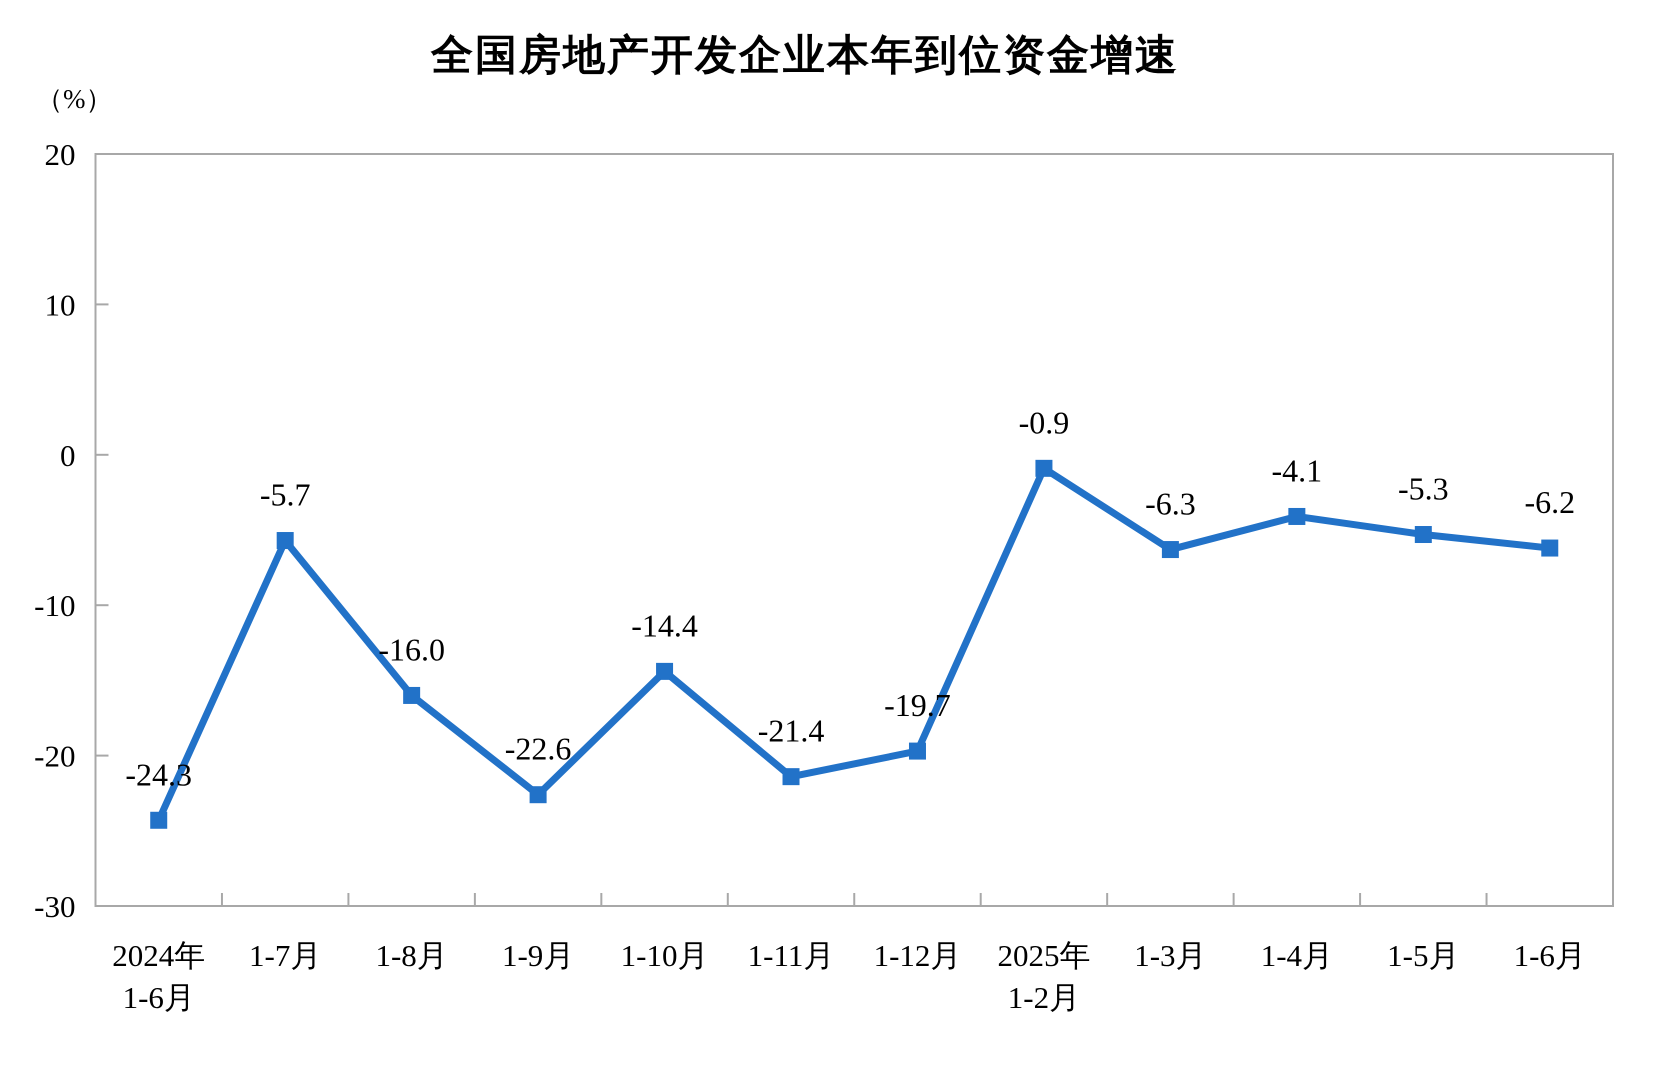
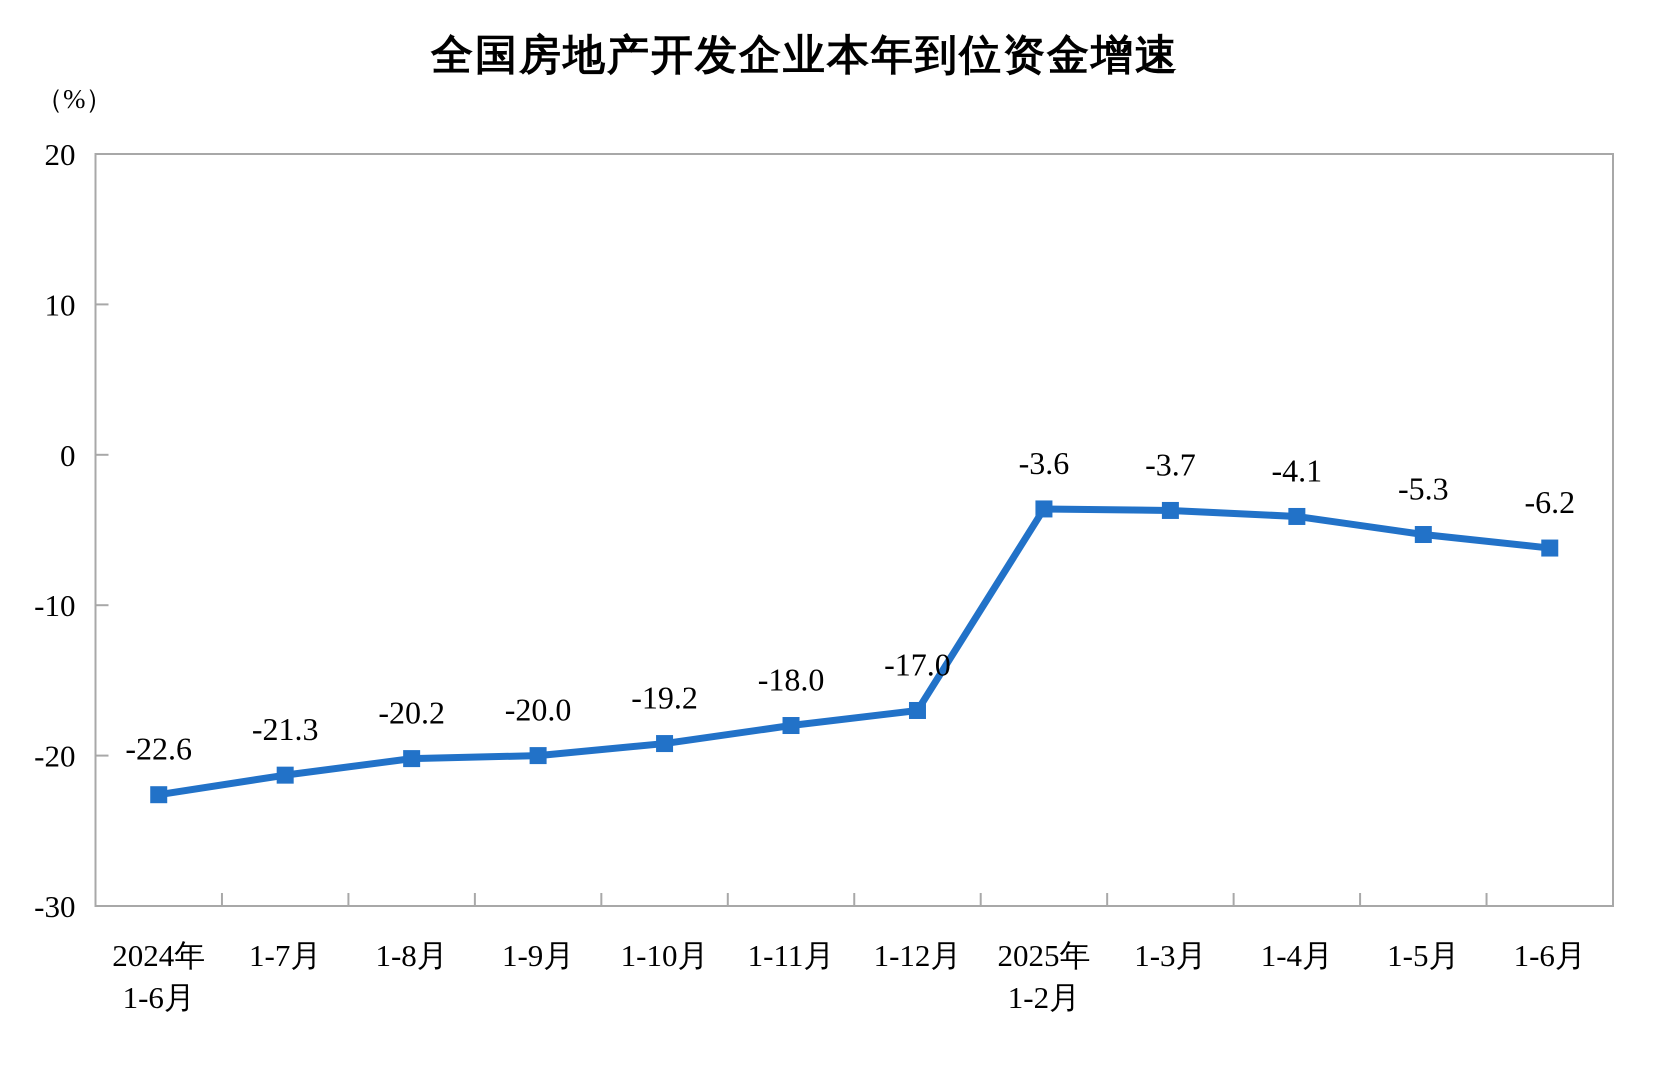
2024年 1-6月: -24.3 -> -22.6
1-7月: -5.7 -> -21.3
1-8月: -16.0 -> -20.2
1-9月: -22.6 -> -20.0
1-10月: -14.4 -> -19.2
1-11月: -21.4 -> -18.0
1-12月: -19.7 -> -17.0
2025年 1-2月: -0.9 -> -3.6
1-3月: -6.3 -> -3.7
